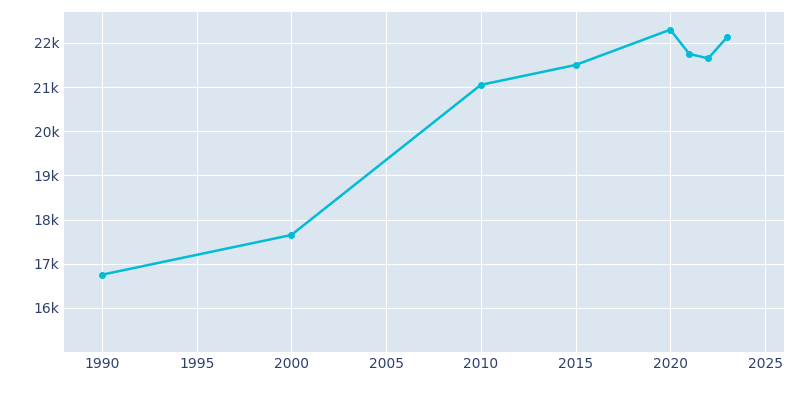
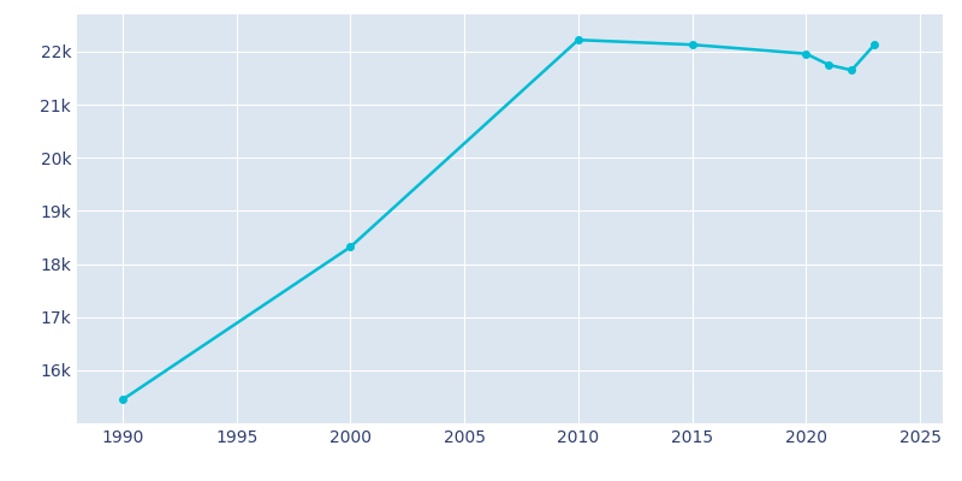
1990: 16.75k -> 15.44k
2000: 17.65k -> 18.32k
2010: 21.05k -> 22.22k
2015: 21.50k -> 22.13k
2020: 22.30k -> 21.96k
